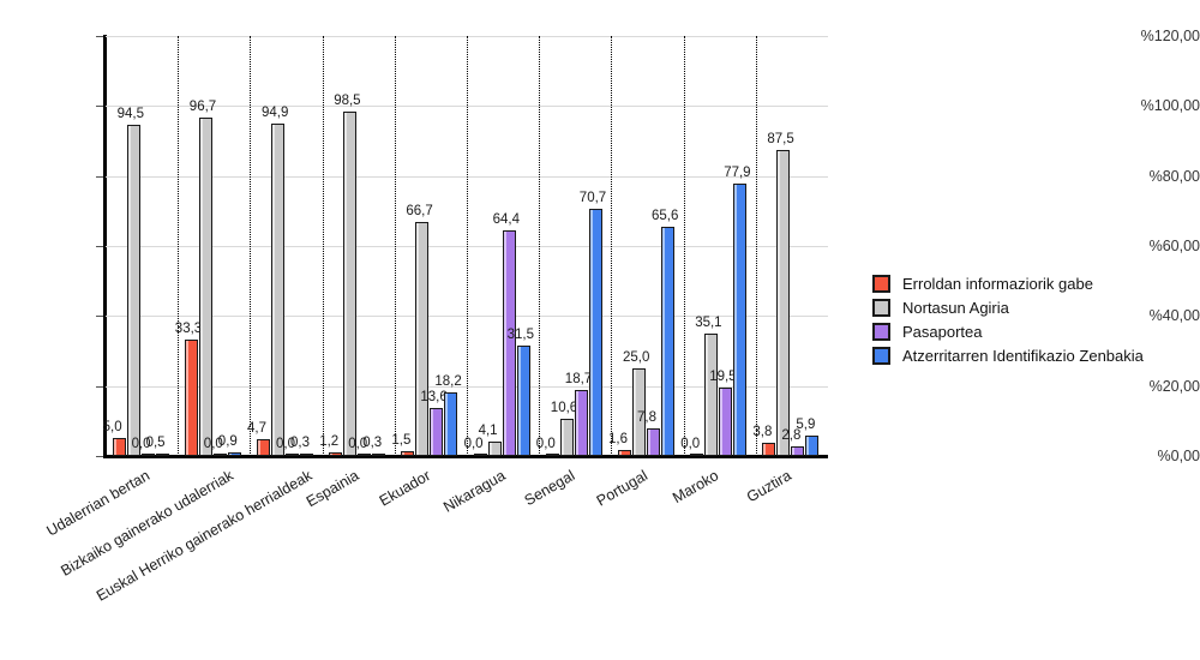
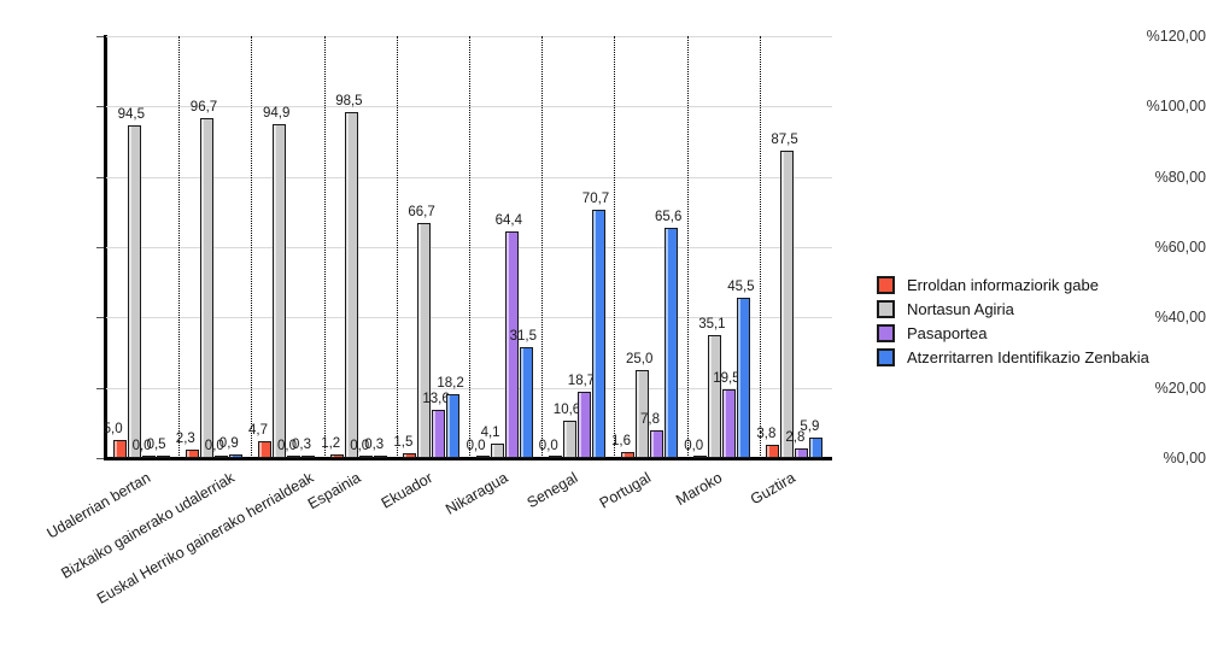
Erroldan informaziorik gabe/Bizkaiko gainerako udalerriak: 33,3 -> 2,3
Atzerritarren Identifikazio Zenbakia/Maroko: 77,9 -> 45,5
